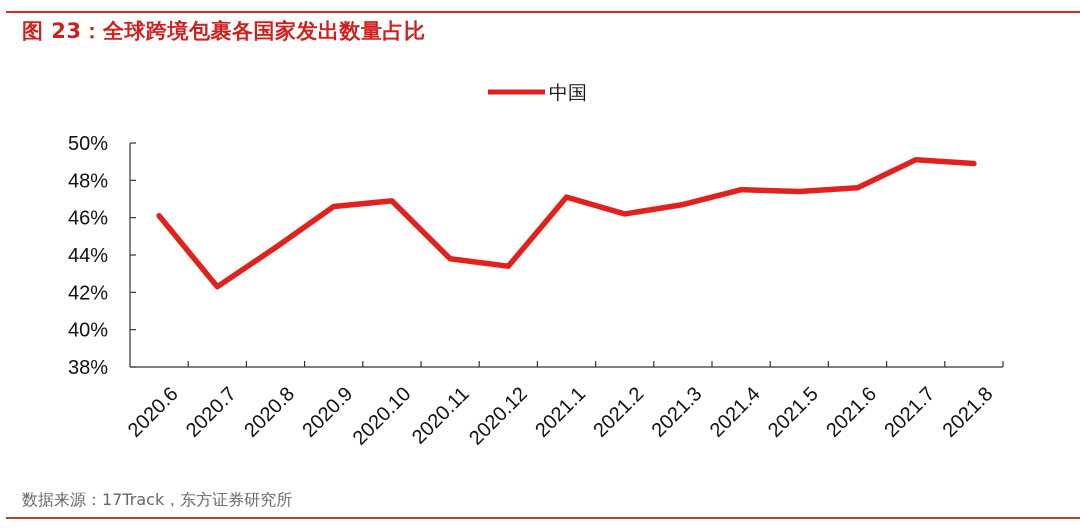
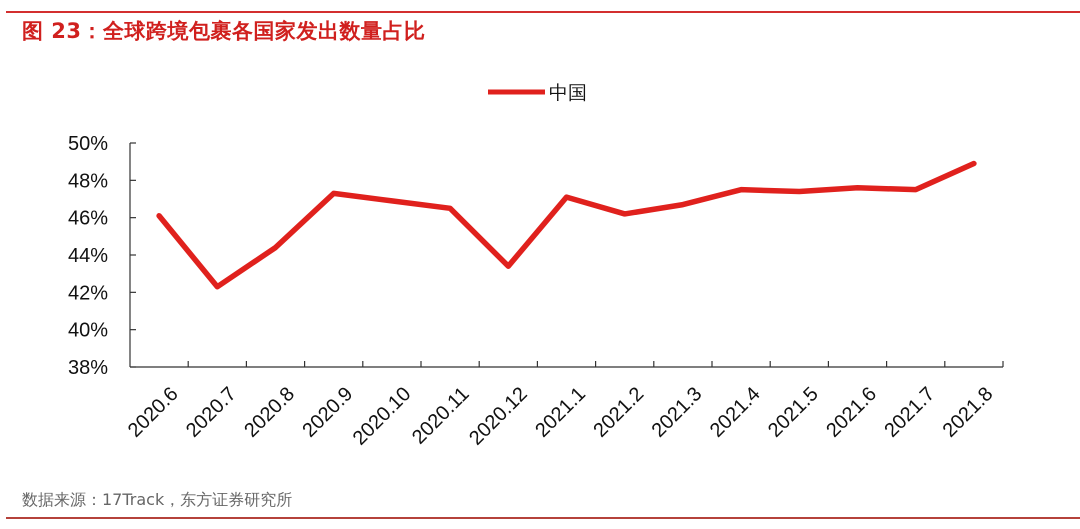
2020.9: 46.6% -> 47.3%
2020.11: 43.8% -> 46.5%
2021.7: 49.1% -> 47.5%
